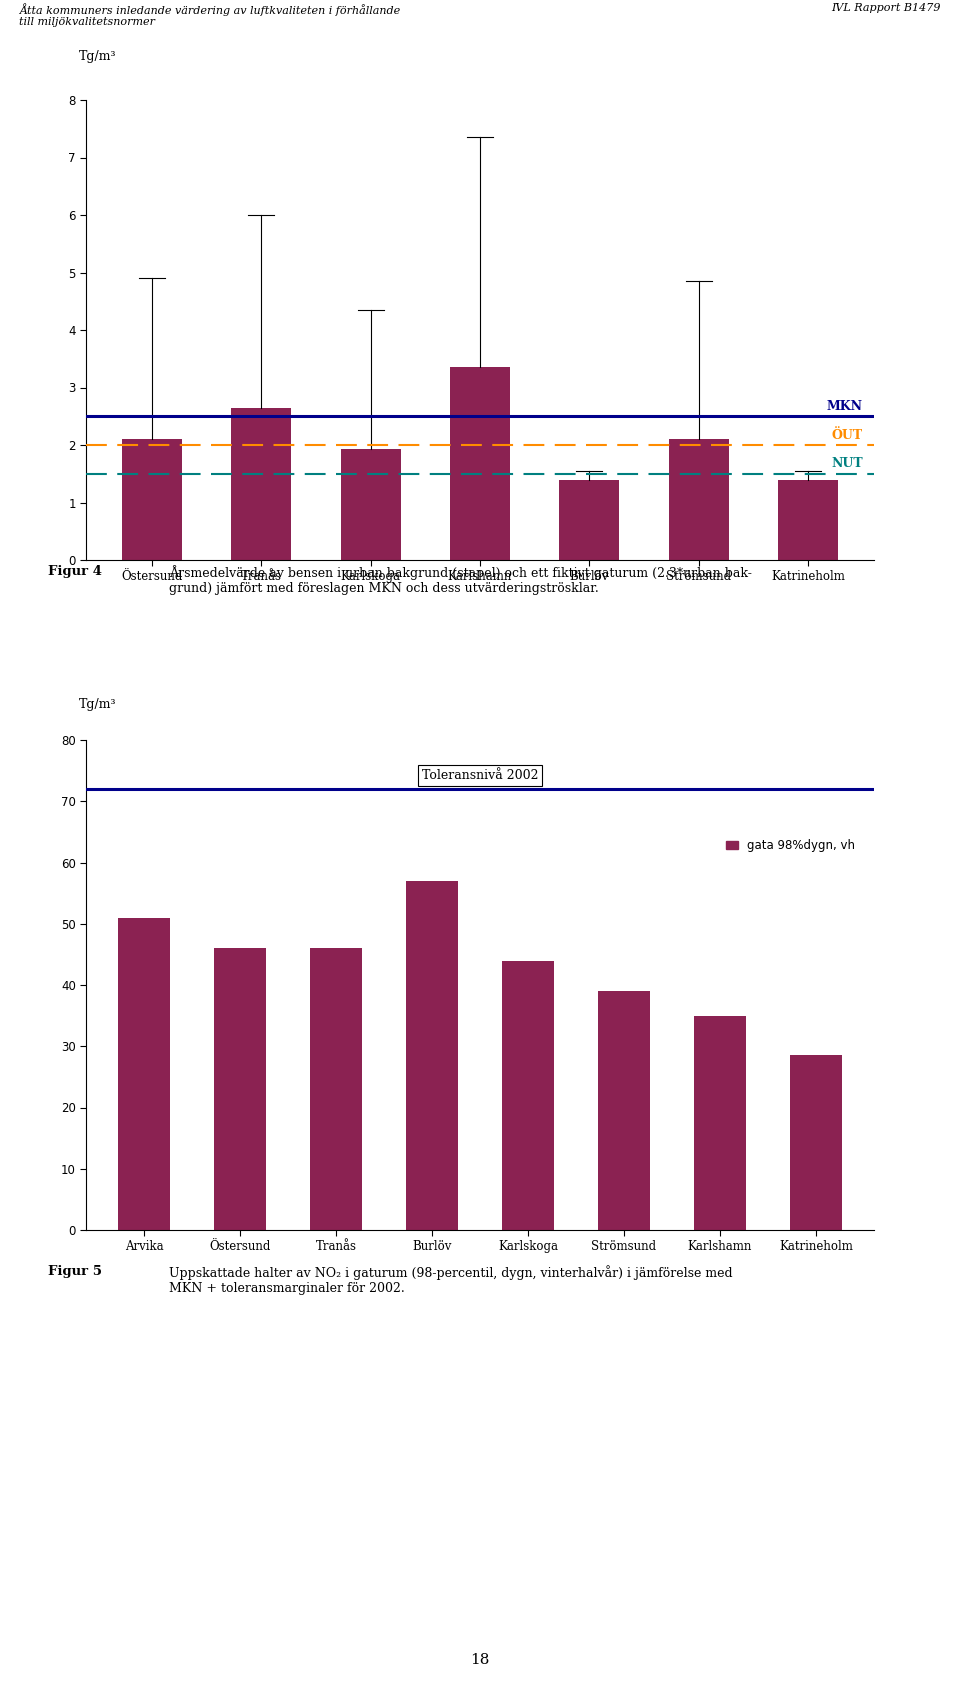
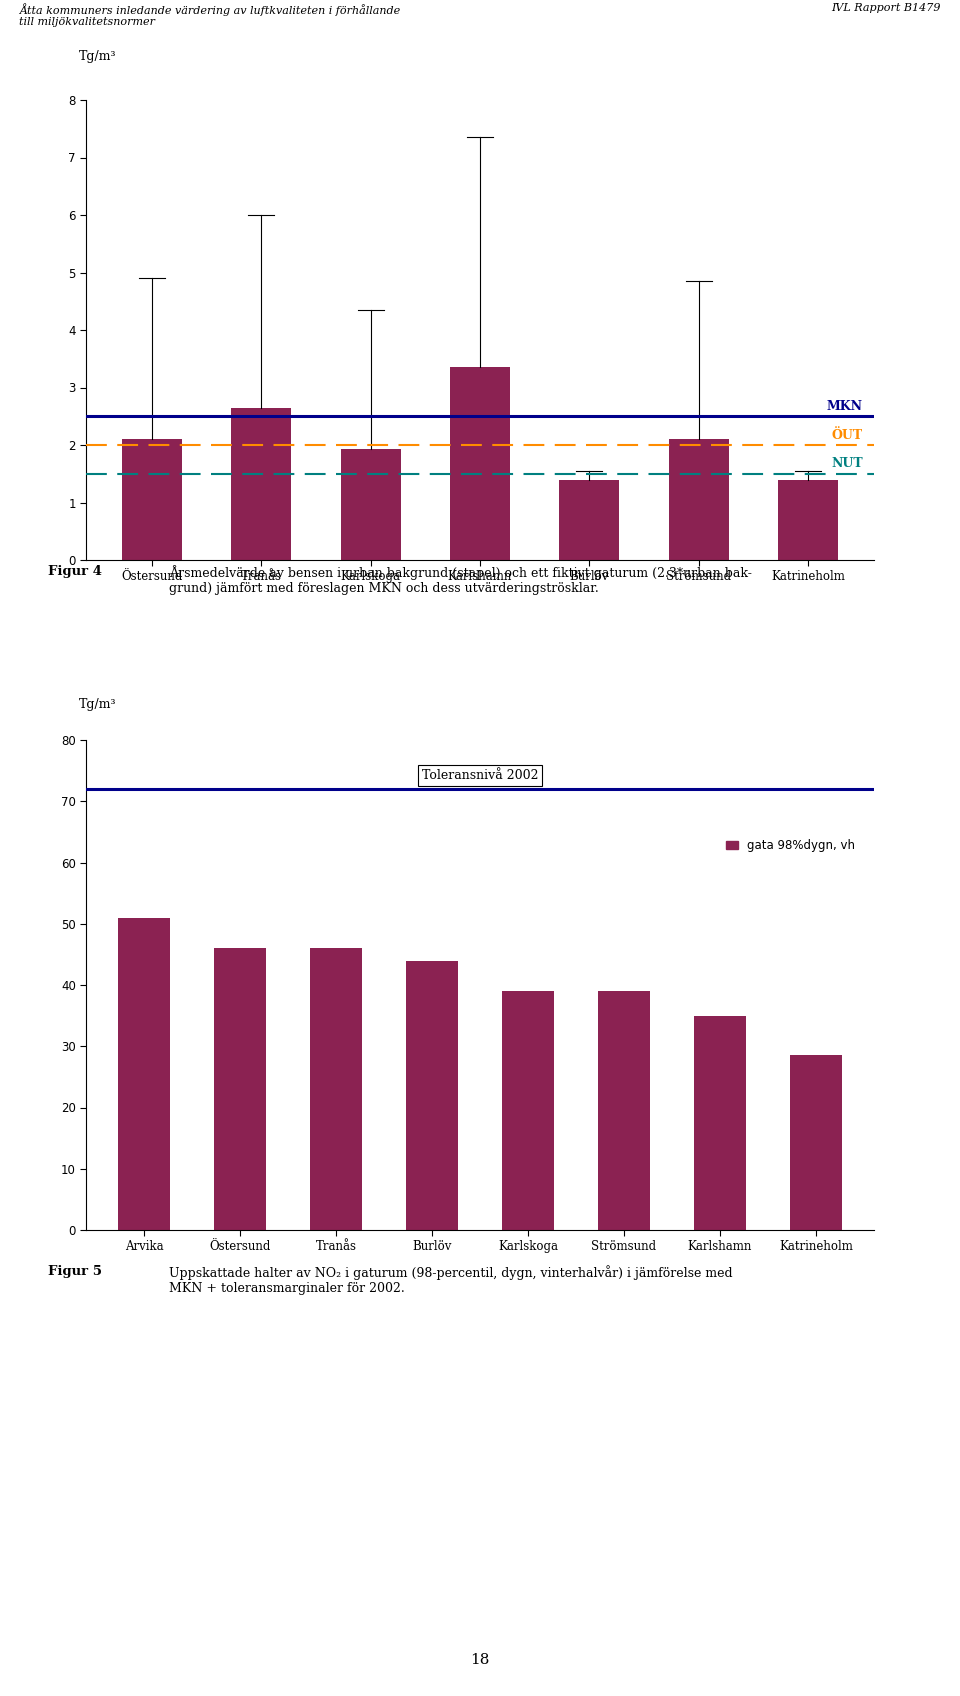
Burlöv: 57.0 -> 44.0
Karlskoga: 44.0 -> 39.0
